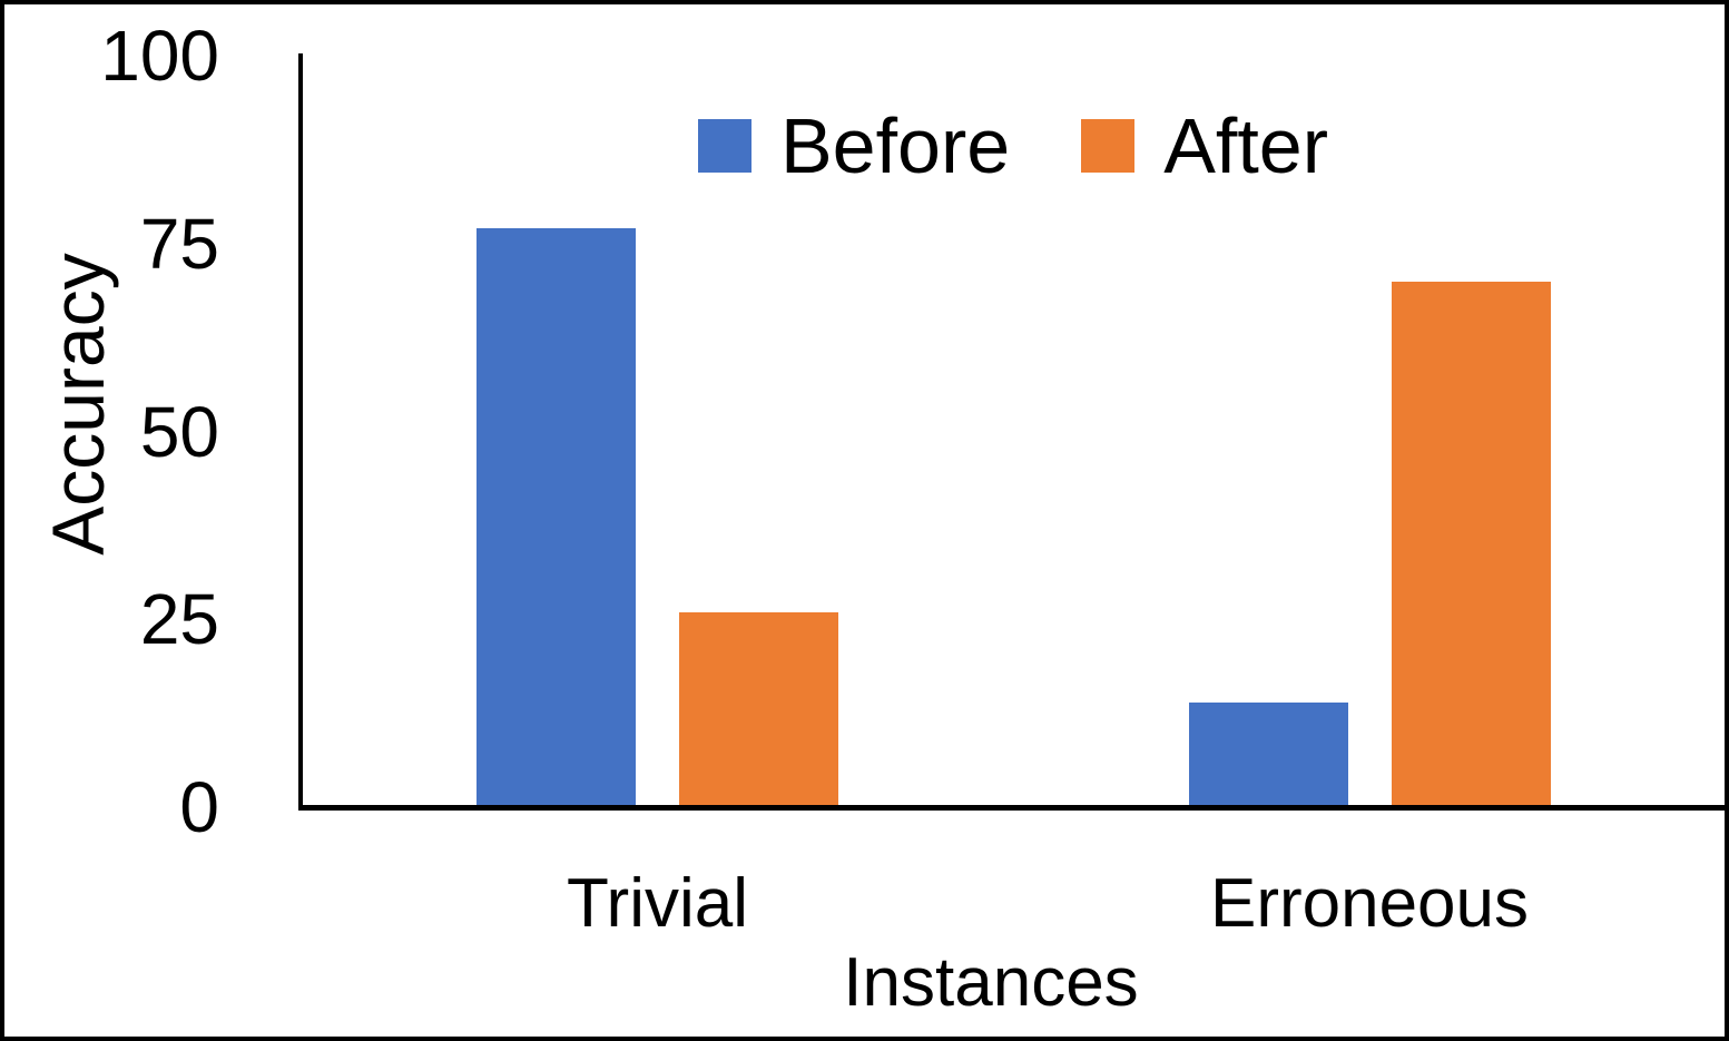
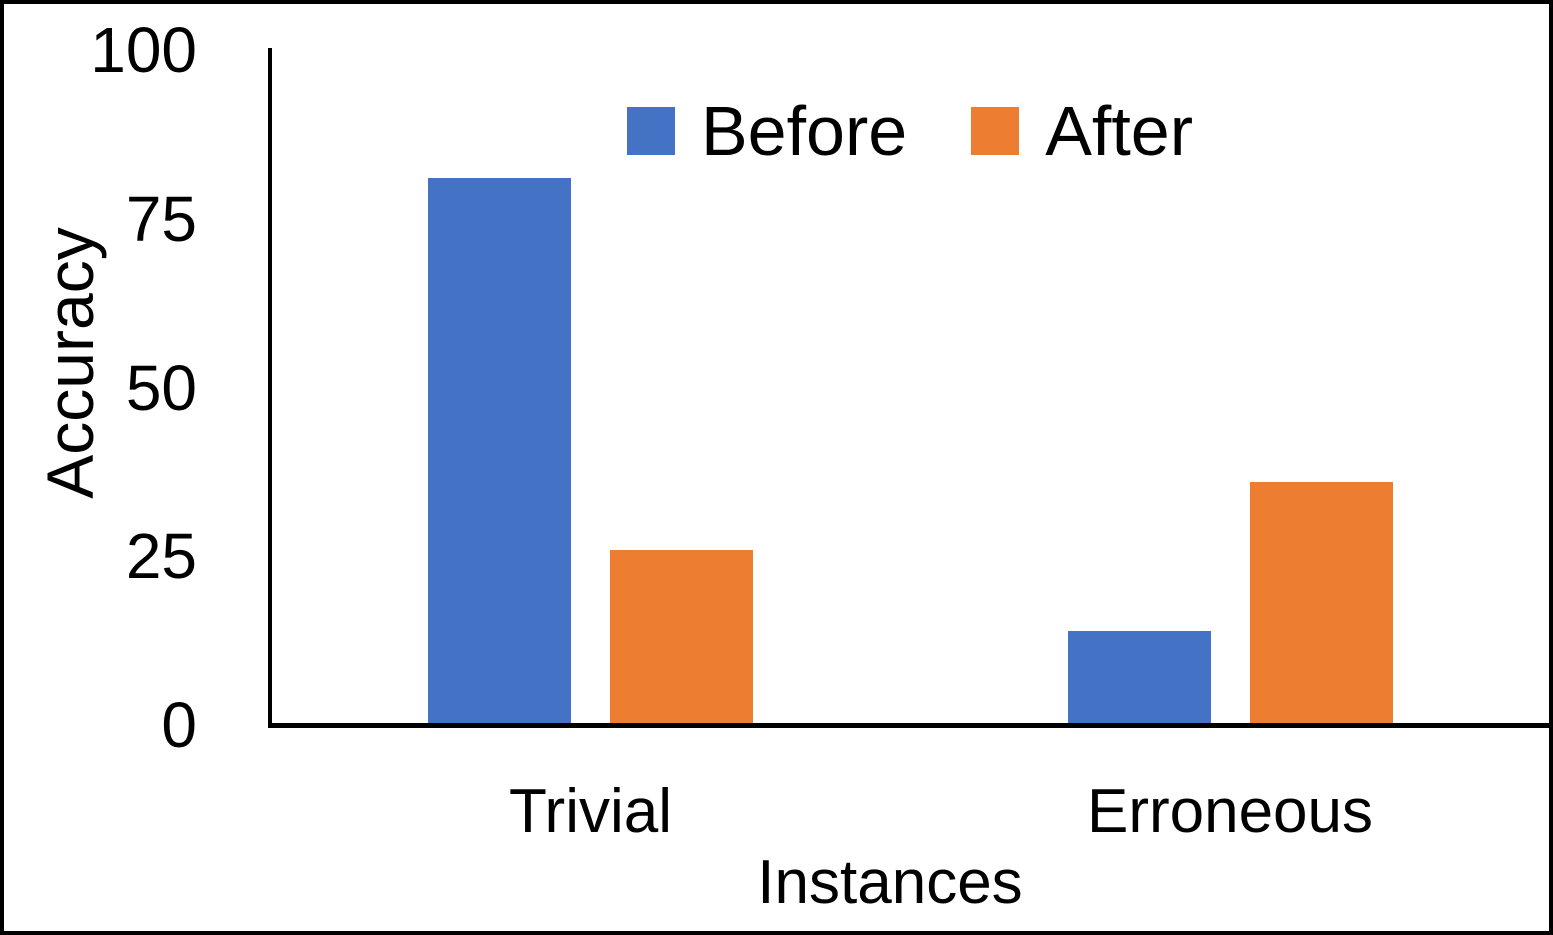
Before/Trivial: 77 -> 81
After/Erroneous: 70 -> 36
